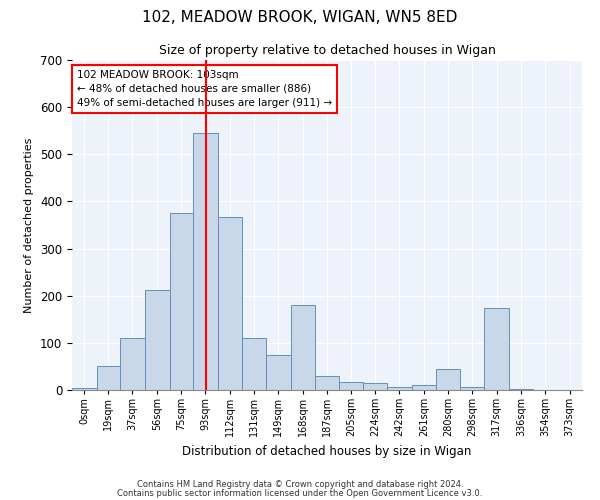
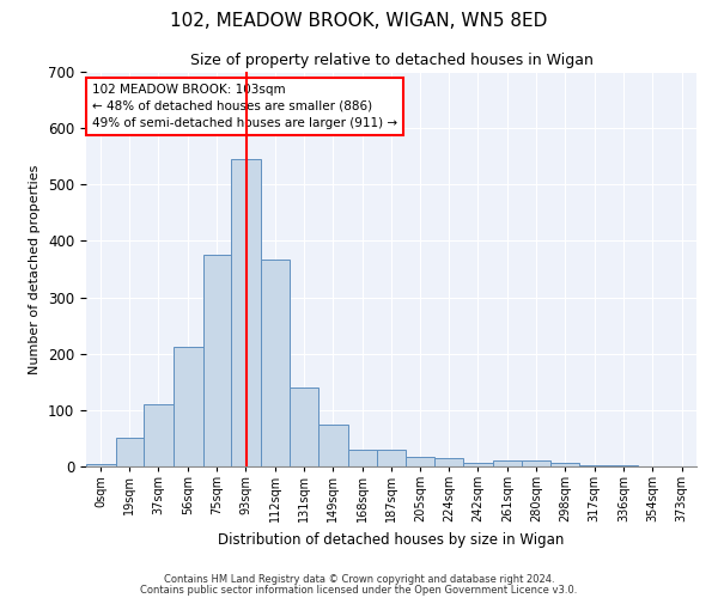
131sqm: 110 -> 140
168sqm: 180 -> 30
280sqm: 45 -> 10
317sqm: 175 -> 2
